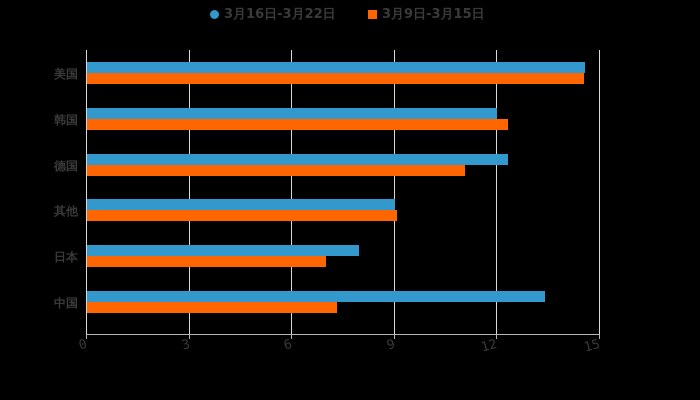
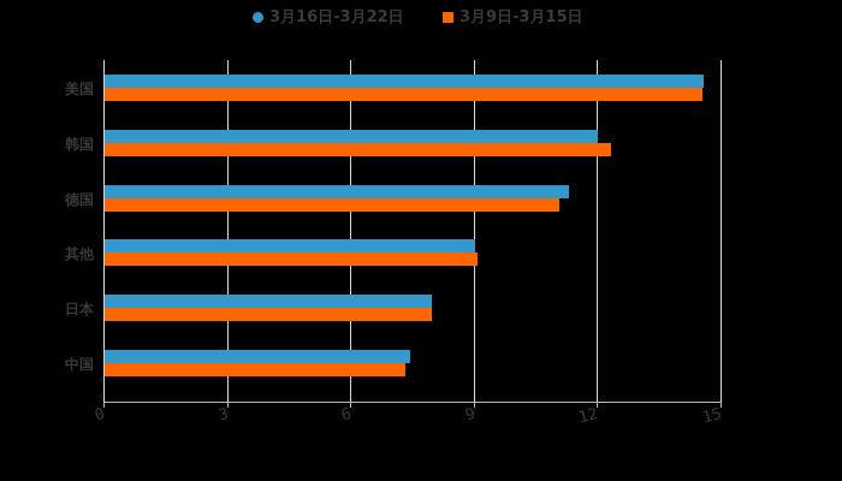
3月16日-3月22日/德国: 12.3 -> 11.3
3月9日-3月15日/日本: 7.0 -> 8.0
3月16日-3月22日/中国: 13.4 -> 7.4
